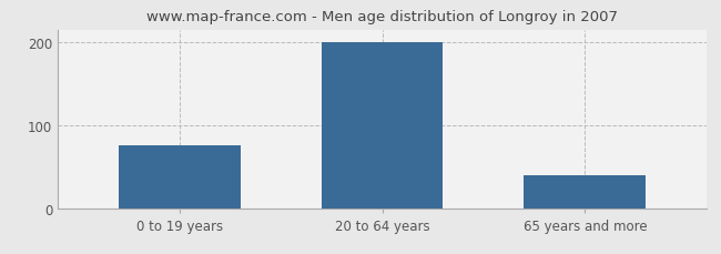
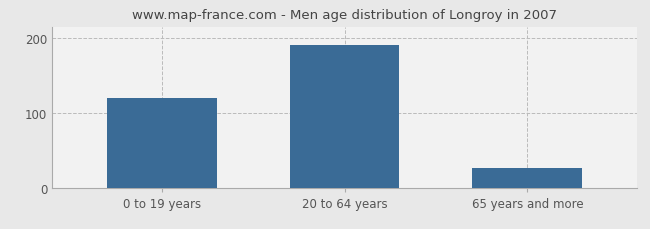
0 to 19 years: 75 -> 120
20 to 64 years: 200 -> 190
65 years and more: 40 -> 26
